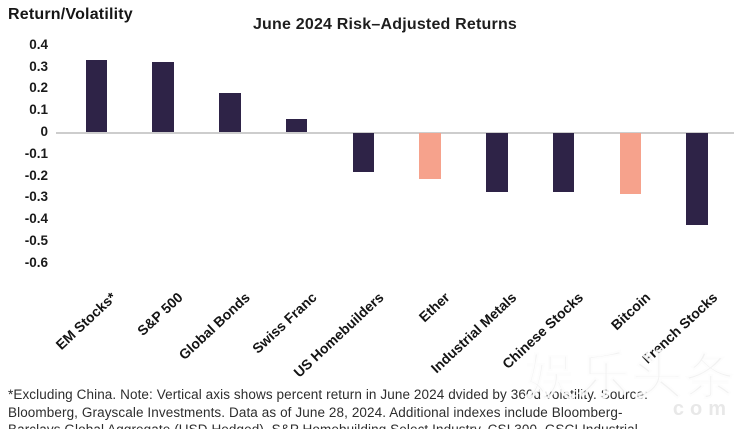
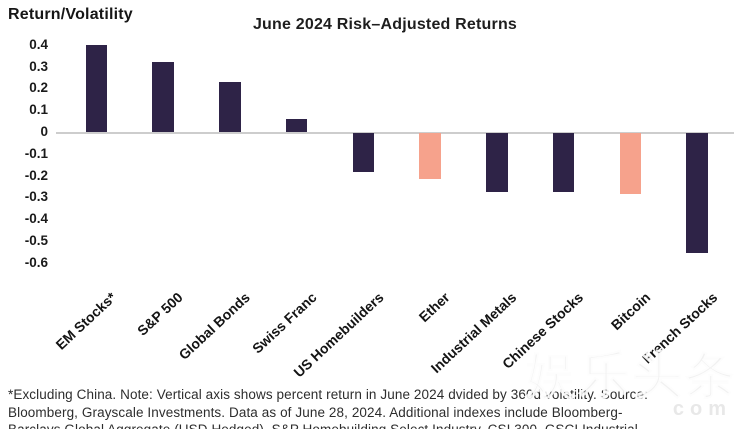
EM Stocks*: 0.33 -> 0.40
Global Bonds: 0.18 -> 0.23
French Stocks: -0.42 -> -0.55
